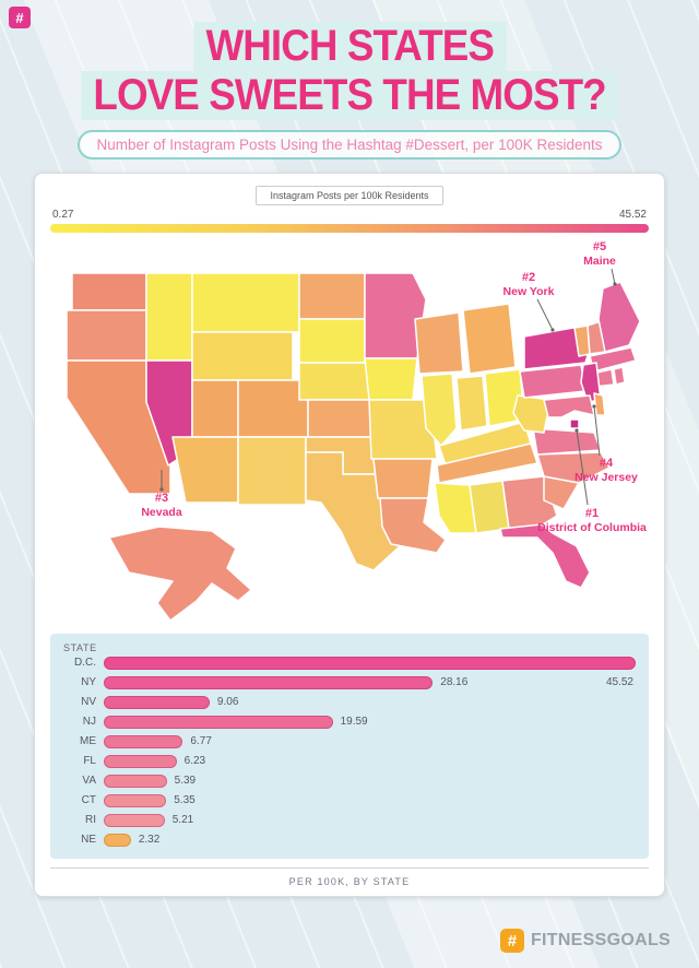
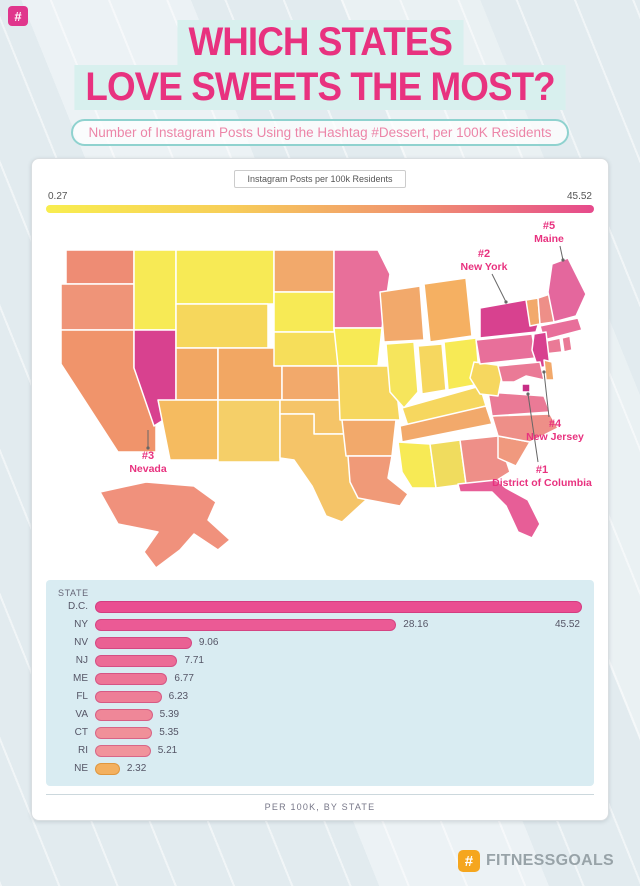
NJ: 19.59 -> 7.71
